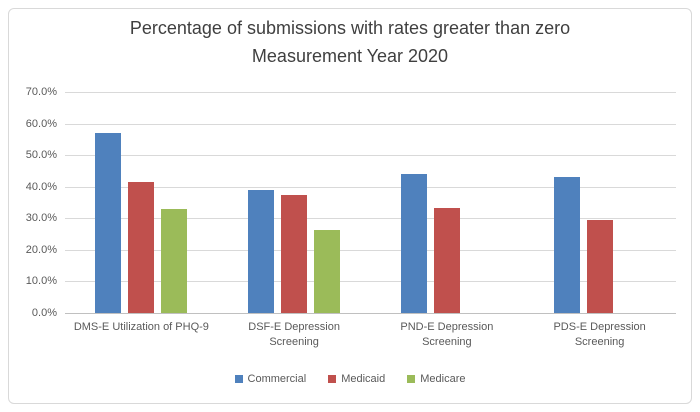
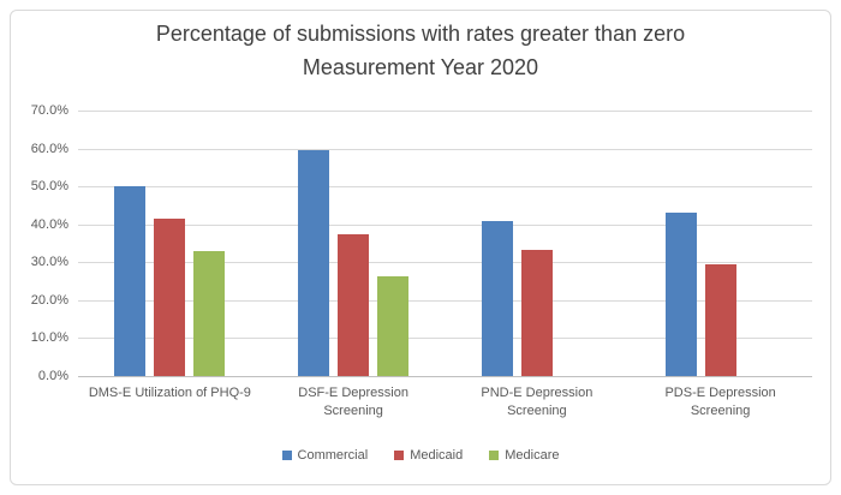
Commercial/DMS-E Utilization of PHQ-9: 57% -> 50%
Commercial/DSF-E Depression Screening: 39% -> 59%
Commercial/PND-E Depression Screening: 44% -> 41%
